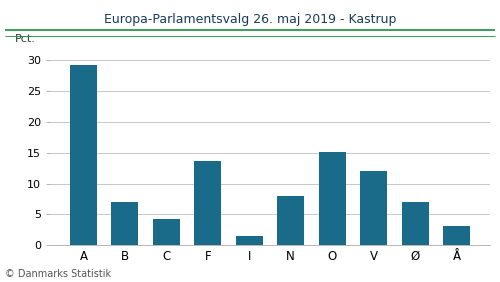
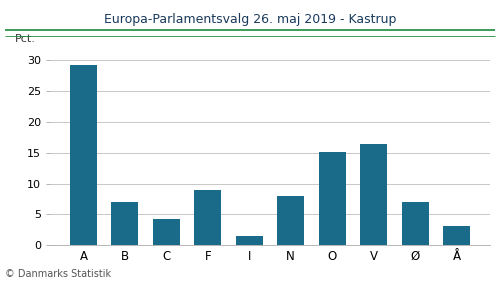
F: 13.6 -> 9.0
V: 12.1 -> 16.4
